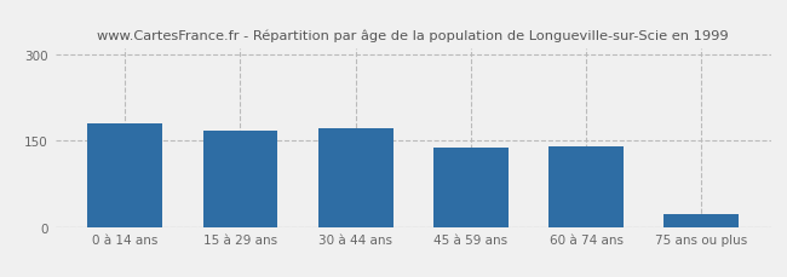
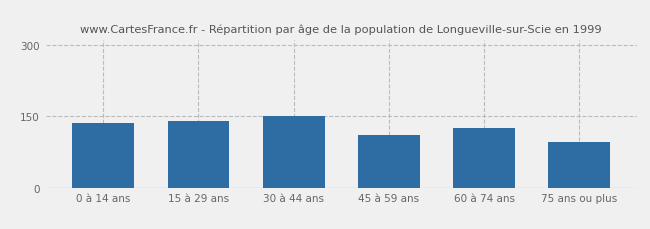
0 à 14 ans: 181 -> 135
15 à 29 ans: 167 -> 140
30 à 44 ans: 172 -> 150
45 à 59 ans: 138 -> 110
60 à 74 ans: 141 -> 125
75 ans ou plus: 22 -> 95
